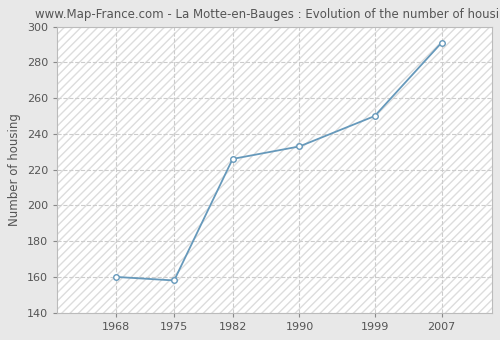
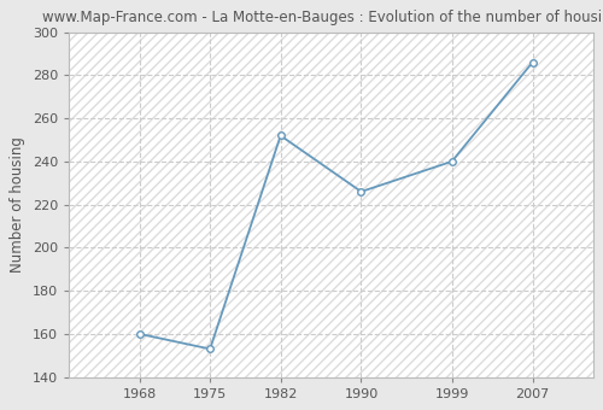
1975: 158 -> 153
1982: 226 -> 252
1990: 233 -> 226
1999: 250 -> 240
2007: 291 -> 286
